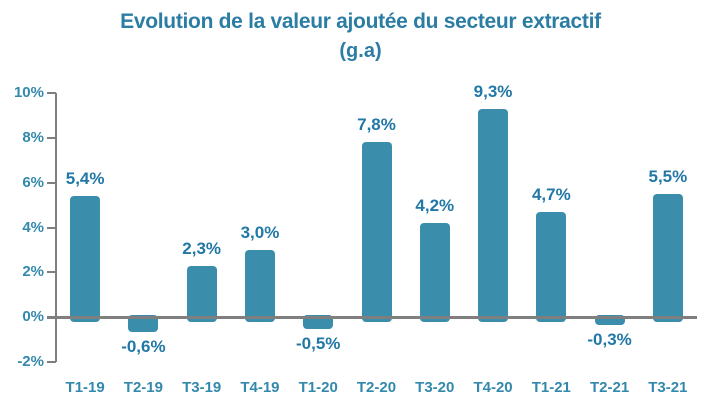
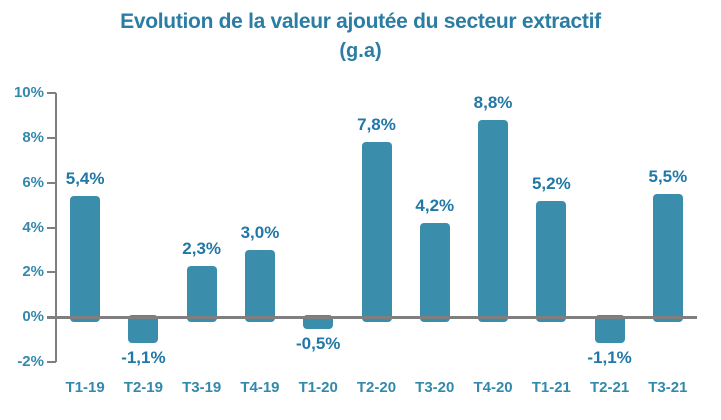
T2-19: -0,6% -> -1,1%
T4-20: 9,3% -> 8,8%
T1-21: 4,7% -> 5,2%
T2-21: -0,3% -> -1,1%
